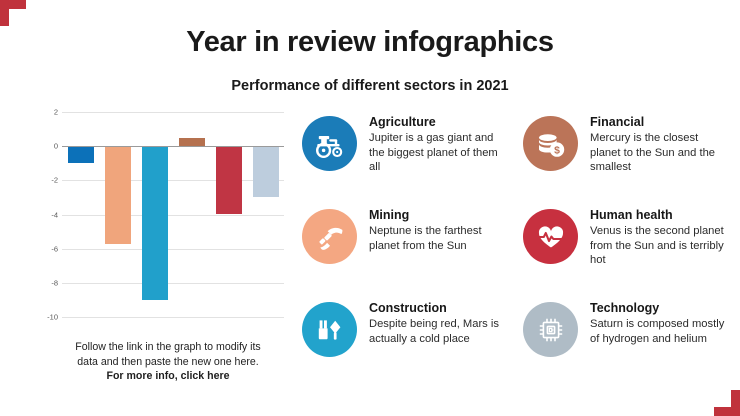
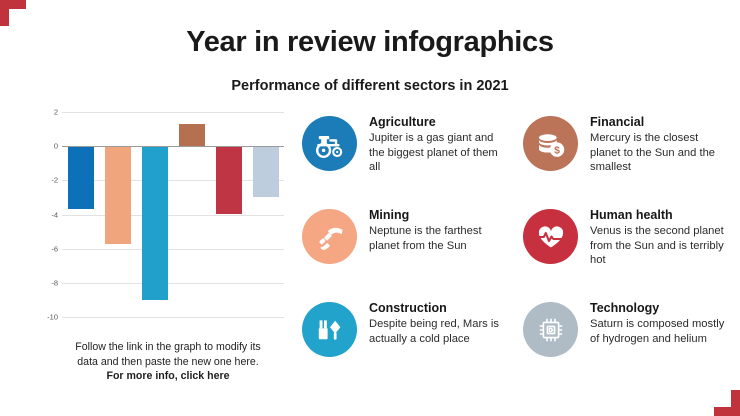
Agriculture: -1.0 -> -3.7
Financial: 0.5 -> 1.3
